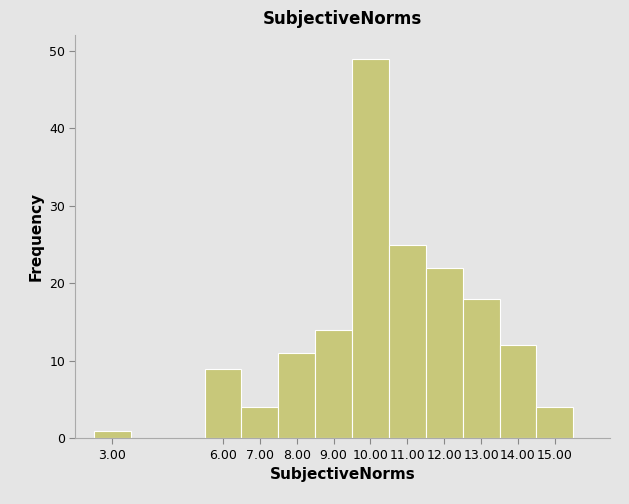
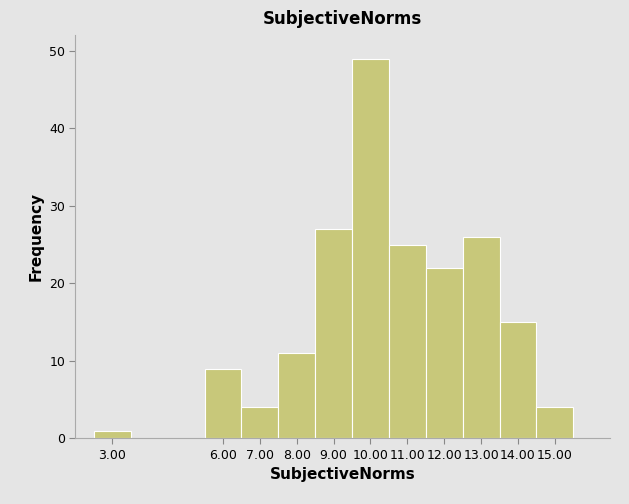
9.00: 14 -> 27
13.00: 18 -> 26
14.00: 12 -> 15
